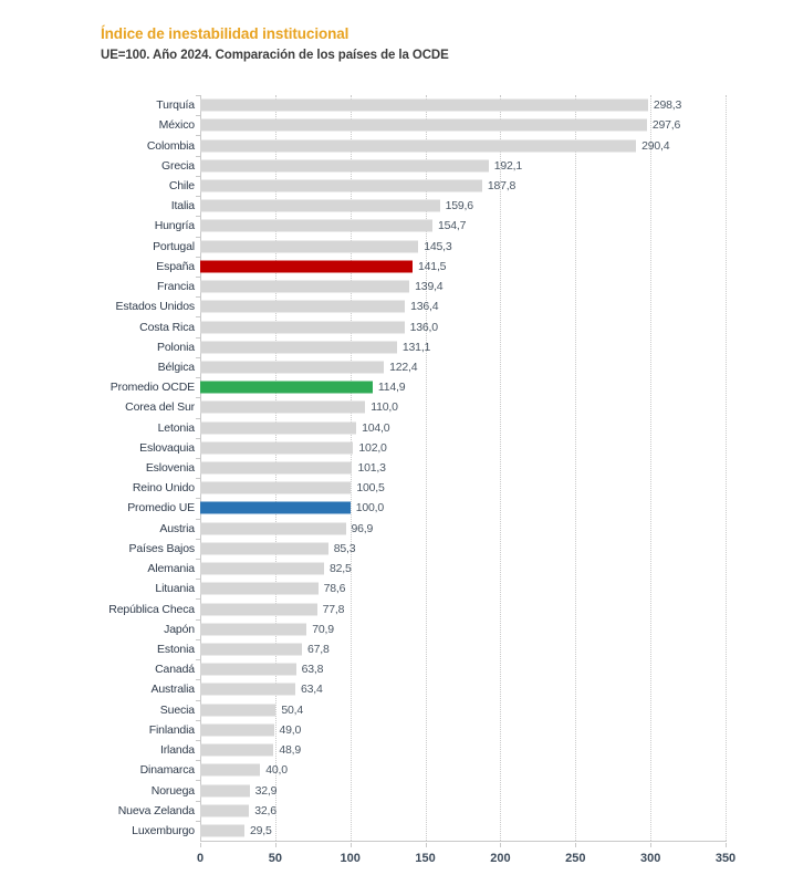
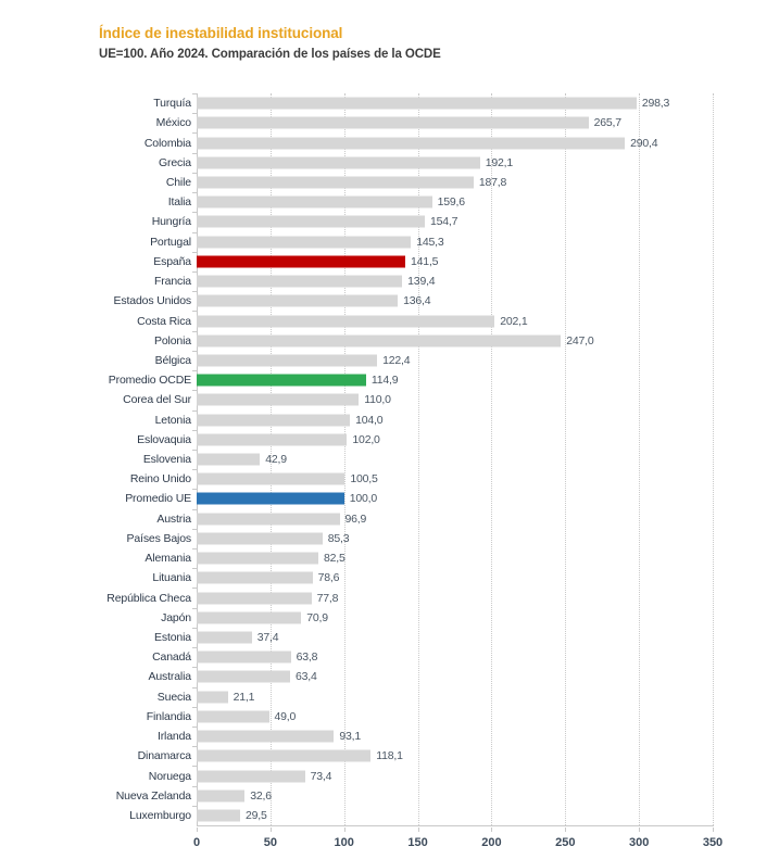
México: 297,6 -> 265,7
Costa Rica: 136,0 -> 202,1
Polonia: 131,1 -> 247,0
Eslovenia: 101,3 -> 42,9
Estonia: 67,8 -> 37,4
Suecia: 50,4 -> 21,1
Irlanda: 48,9 -> 93,1
Dinamarca: 40,0 -> 118,1
Noruega: 32,9 -> 73,4
